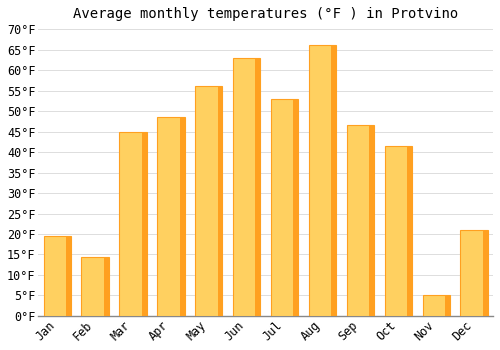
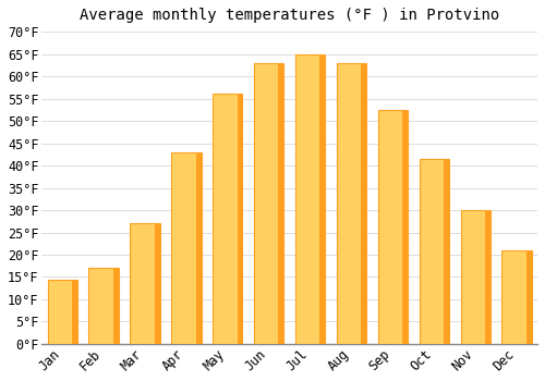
Jan: 19.5°F -> 14.5°F
Feb: 14.5°F -> 17.0°F
Mar: 45.0°F -> 27.0°F
Apr: 48.5°F -> 43.0°F
Jul: 53.0°F -> 65.0°F
Aug: 66.0°F -> 63.0°F
Sep: 46.5°F -> 52.5°F
Nov: 5.0°F -> 30.0°F
